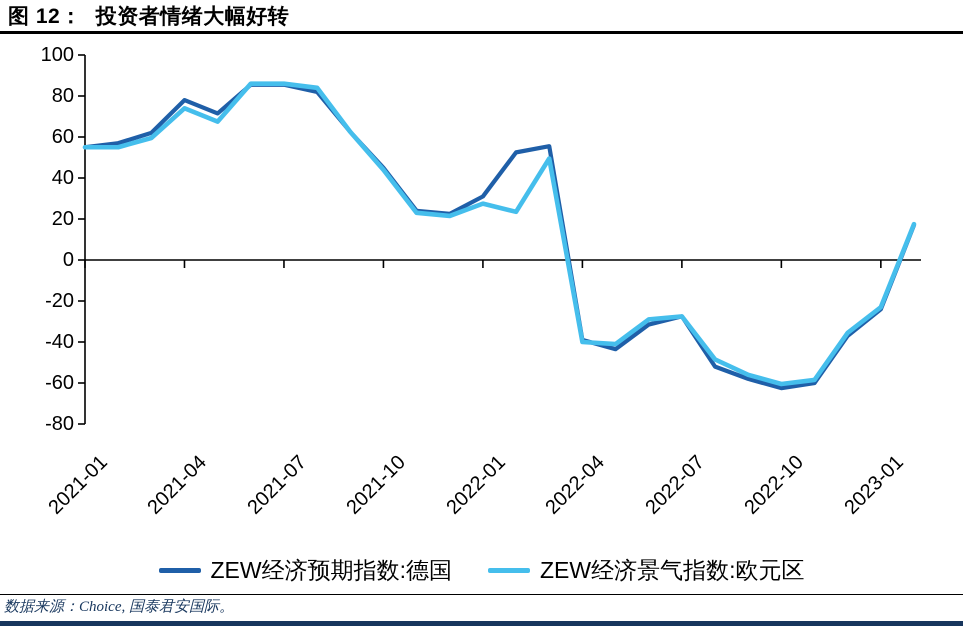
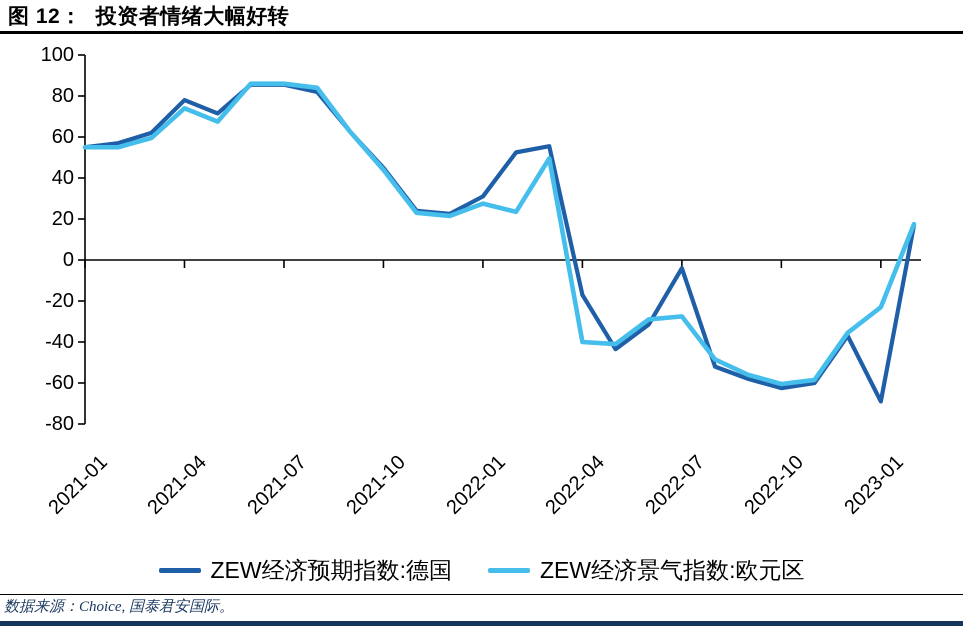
ZEW经济预期指数:德国/2022-04: -39 -> -17
ZEW经济预期指数:德国/2022-07: -28 -> -4
ZEW经济预期指数:德国/2023-01: -24 -> -69
